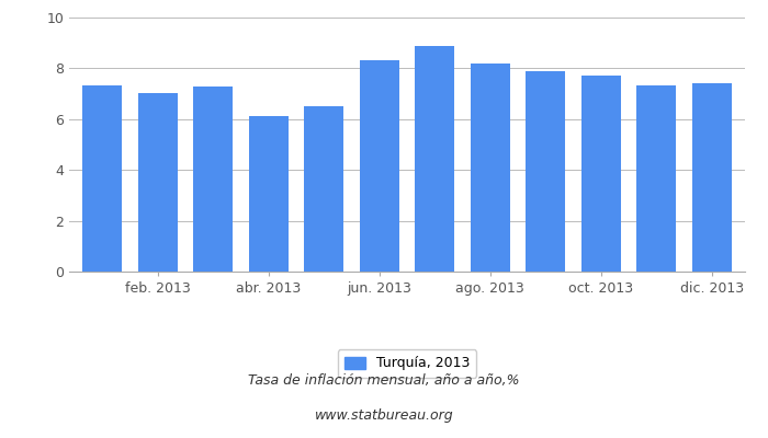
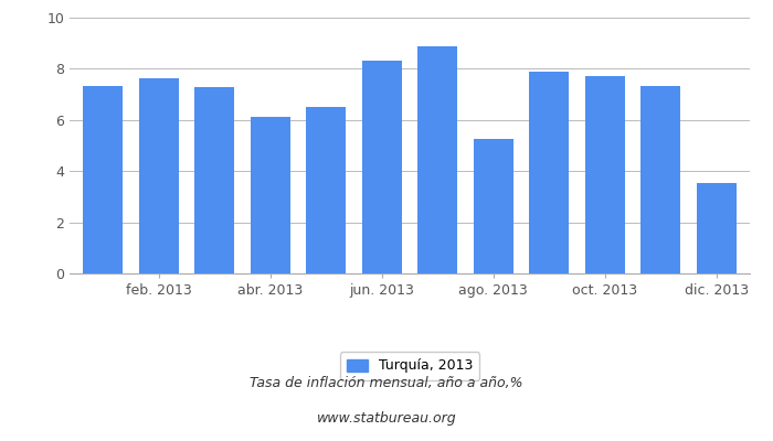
feb. 2013: 7.03 -> 7.65
ago. 2013: 8.17 -> 5.25
dic. 2013: 7.40 -> 3.55
